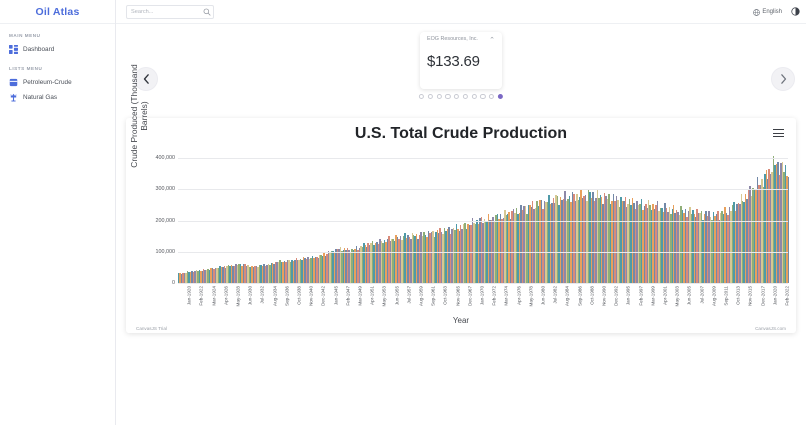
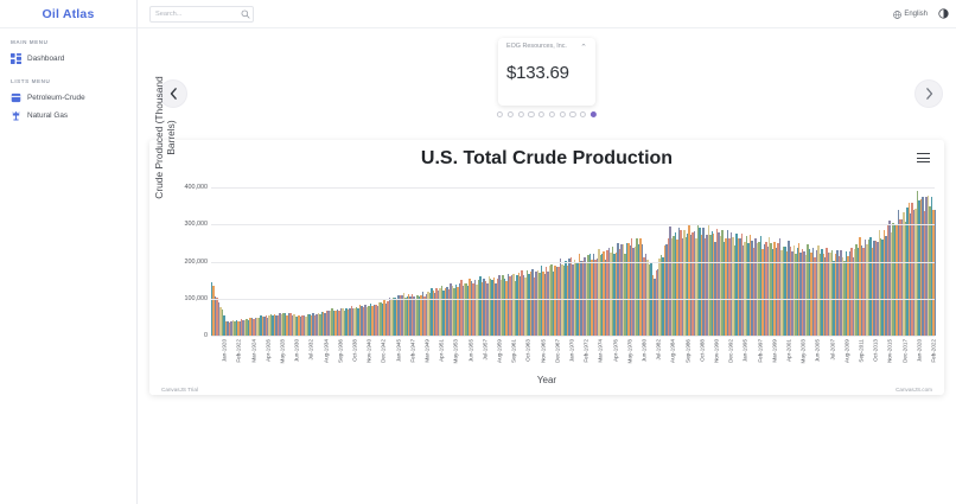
Jan-1920: 30000 -> 140000
Jul-1982: 260000 -> 160000
Sep-2011: 230000 -> 250000
Jan-2020: 380000 -> 370000
